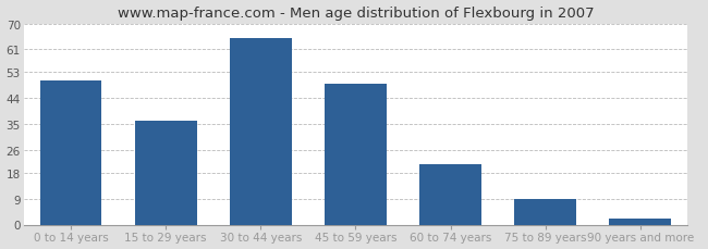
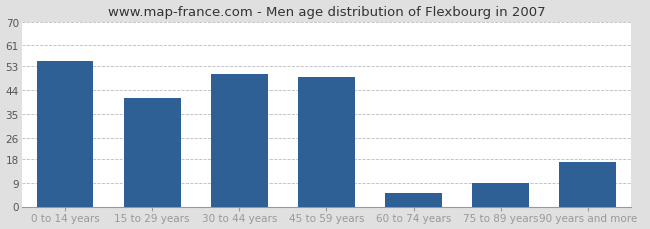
0 to 14 years: 50 -> 55
15 to 29 years: 36 -> 41
30 to 44 years: 65 -> 50
60 to 74 years: 21 -> 5
90 years and more: 2 -> 17
